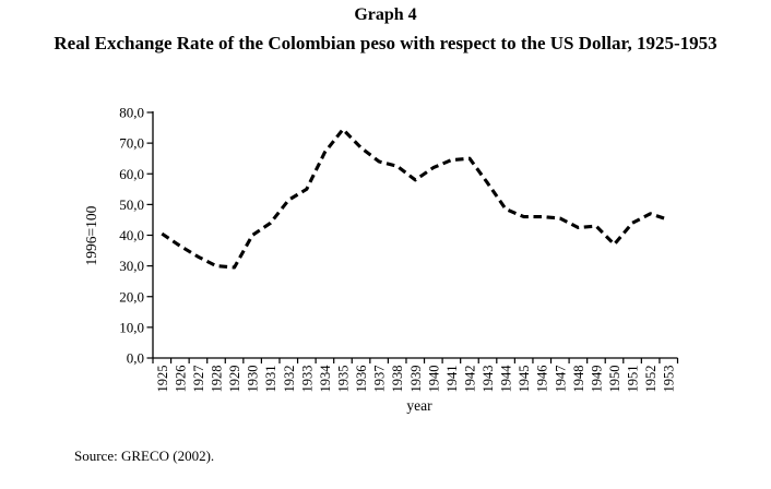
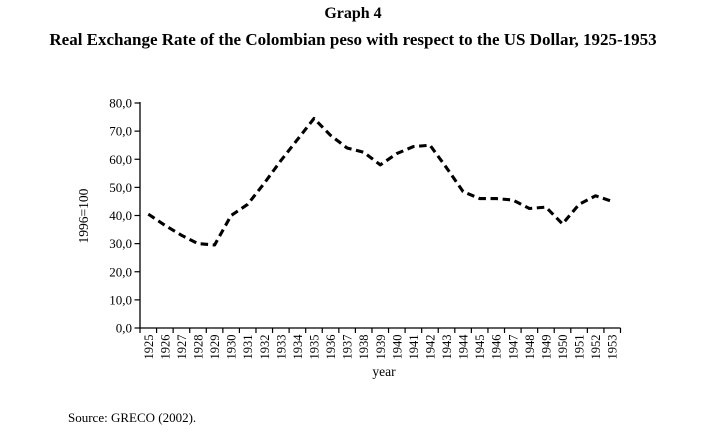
1933: 55 -> 60
